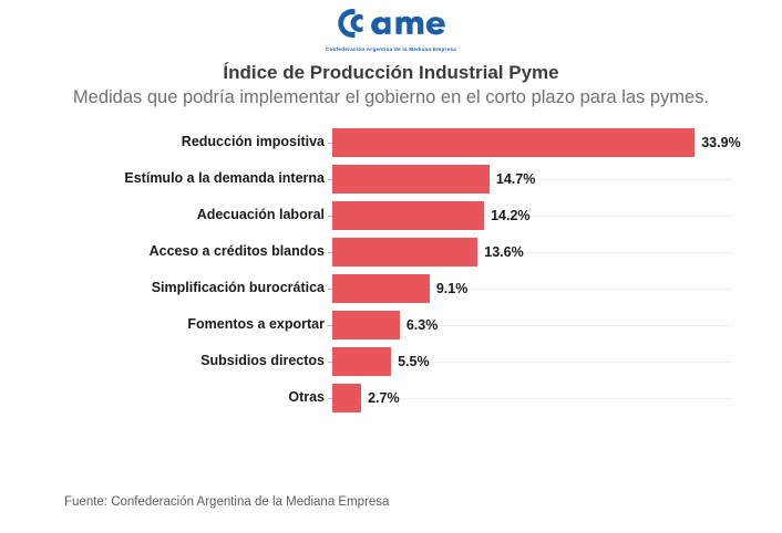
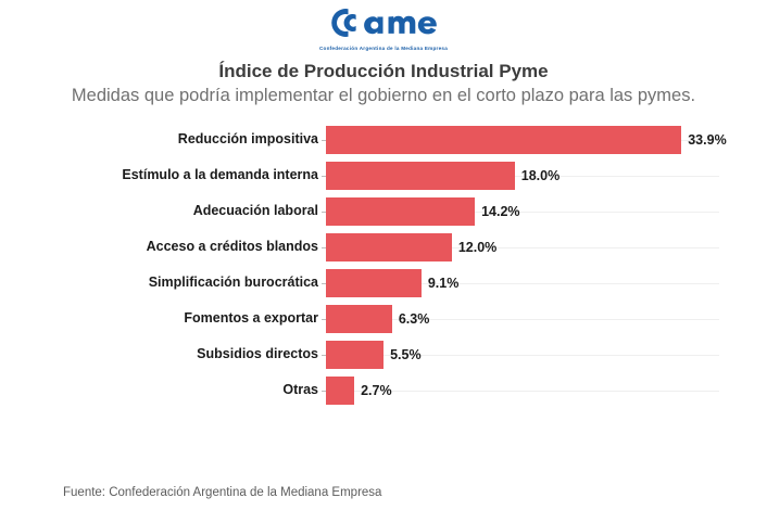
Estímulo a la demanda interna: 14.7% -> 18.0%
Acceso a créditos blandos: 13.6% -> 12.0%
